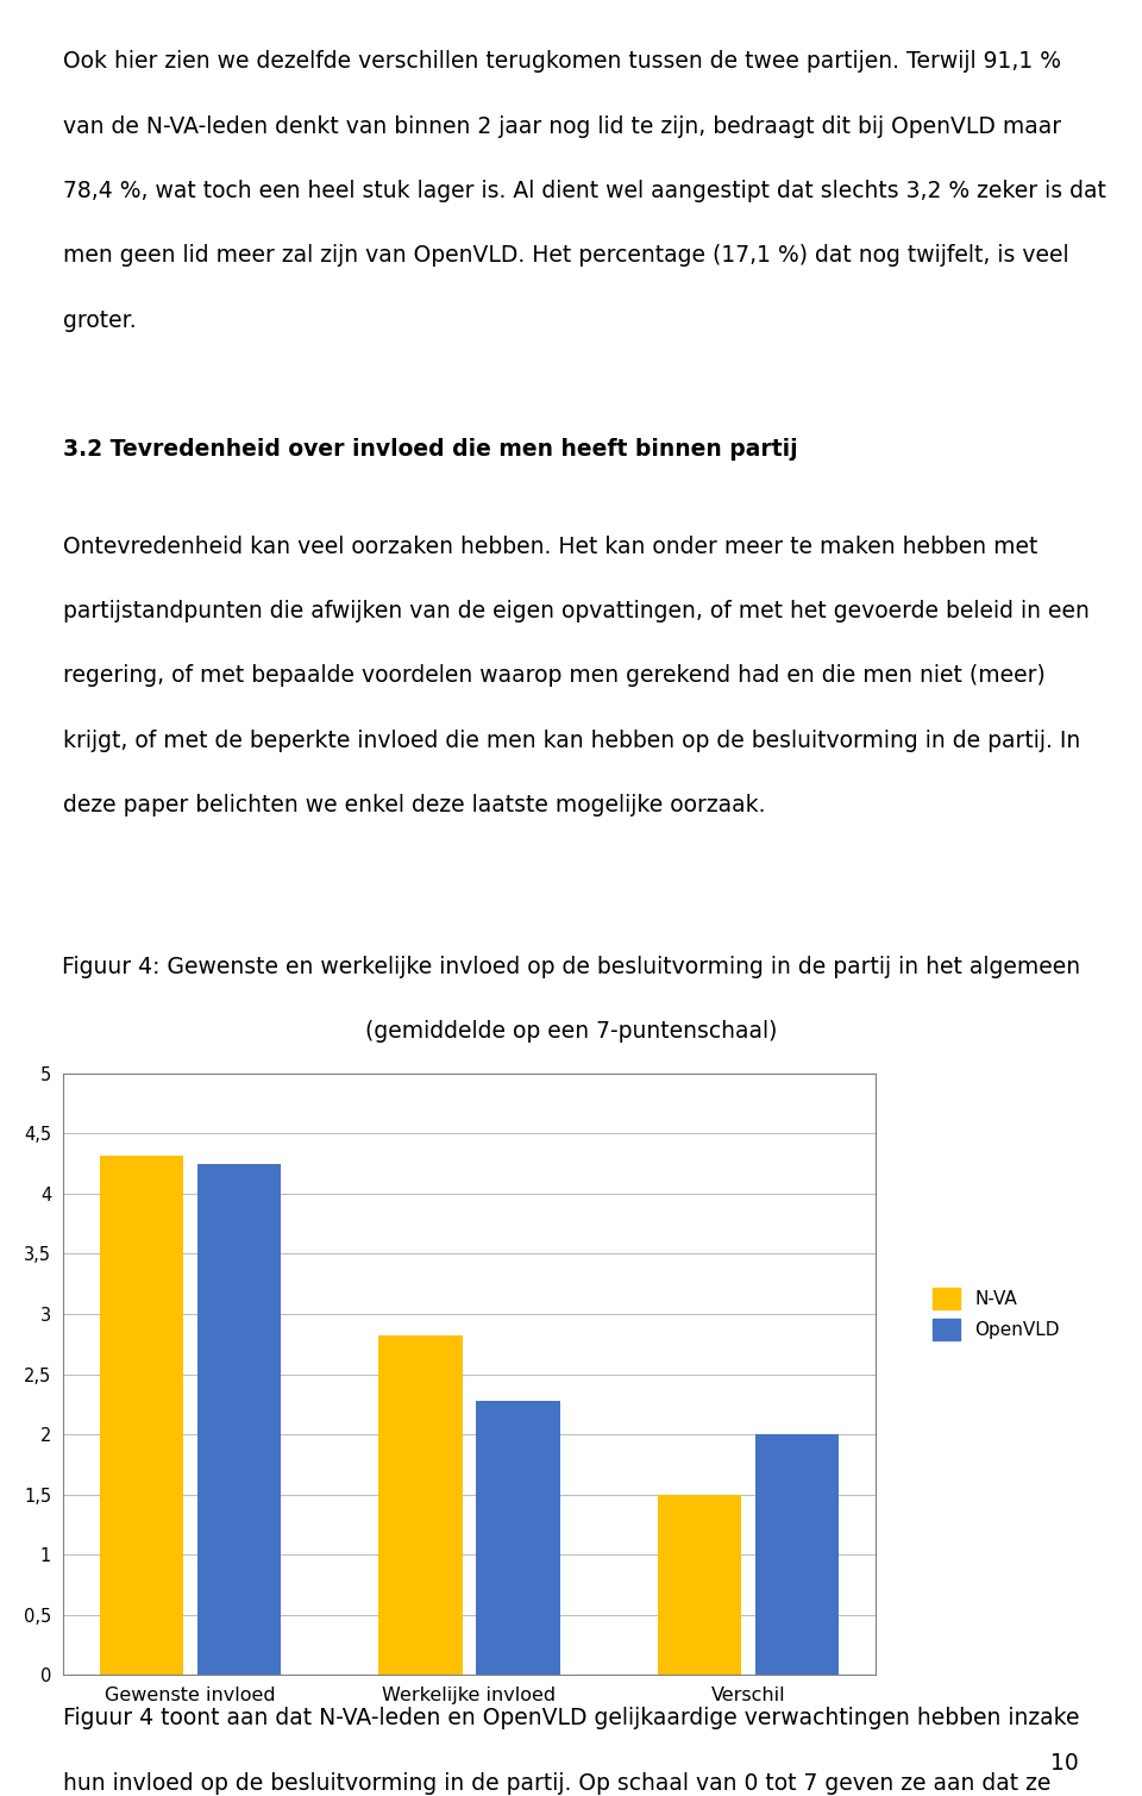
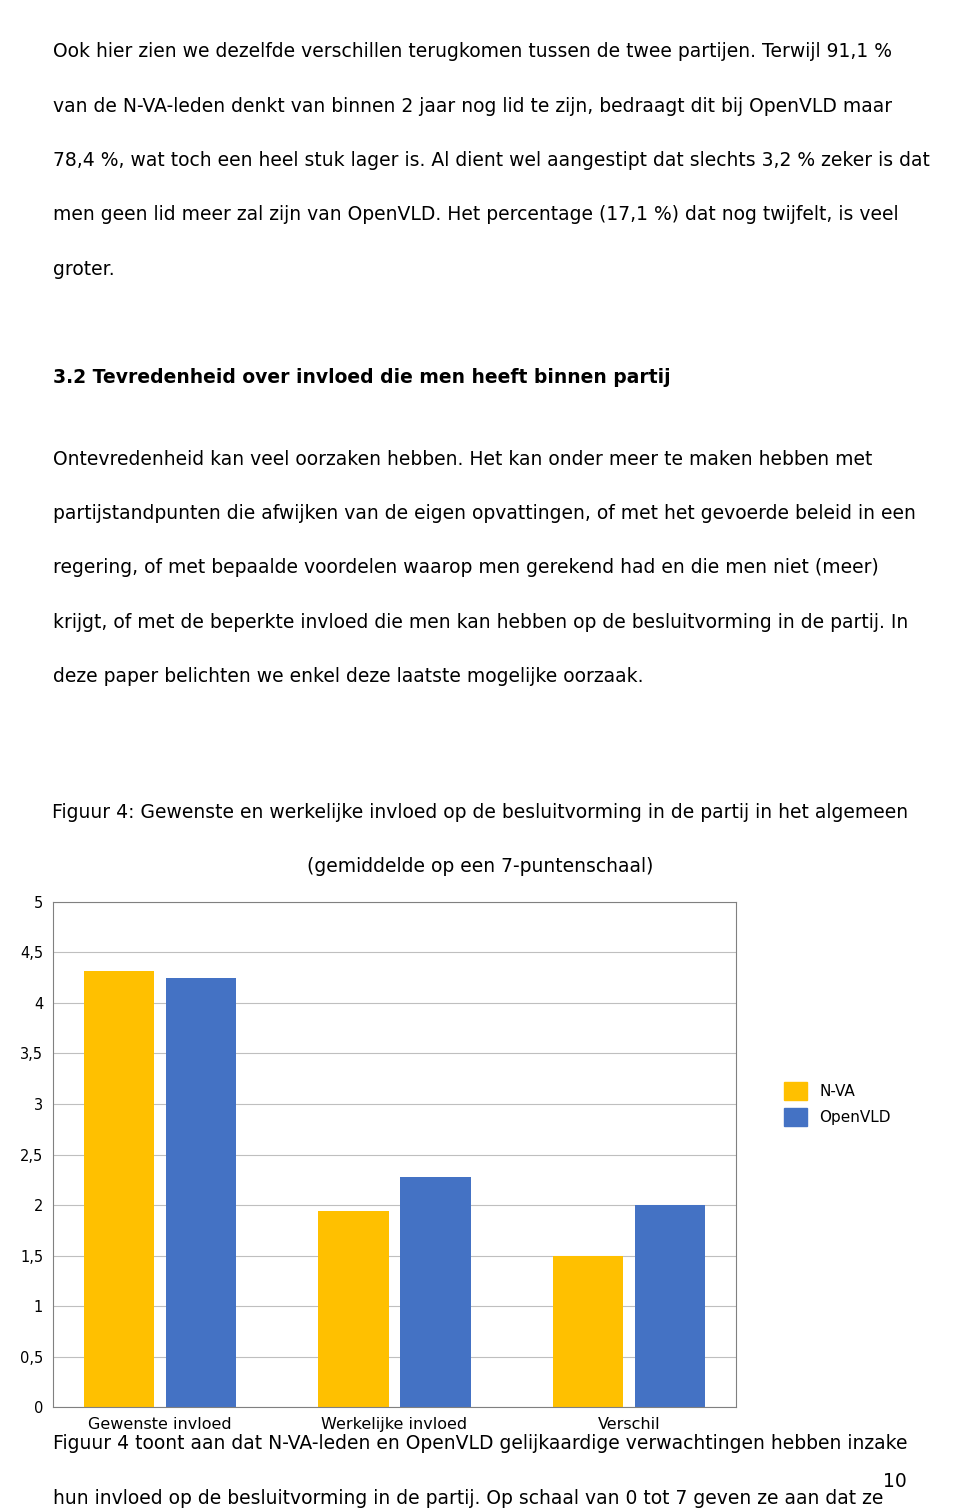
N-VA/Werkelijke invloed: 2,82 -> 1,94
